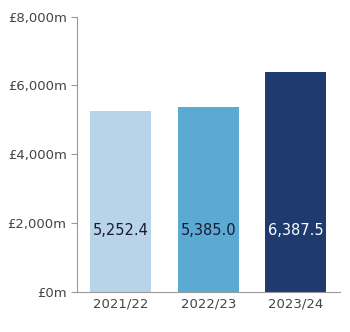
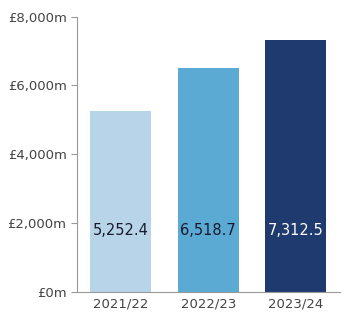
2022/23: 5,385.0 -> 6,518.7
2023/24: 6,387.5 -> 7,312.5
